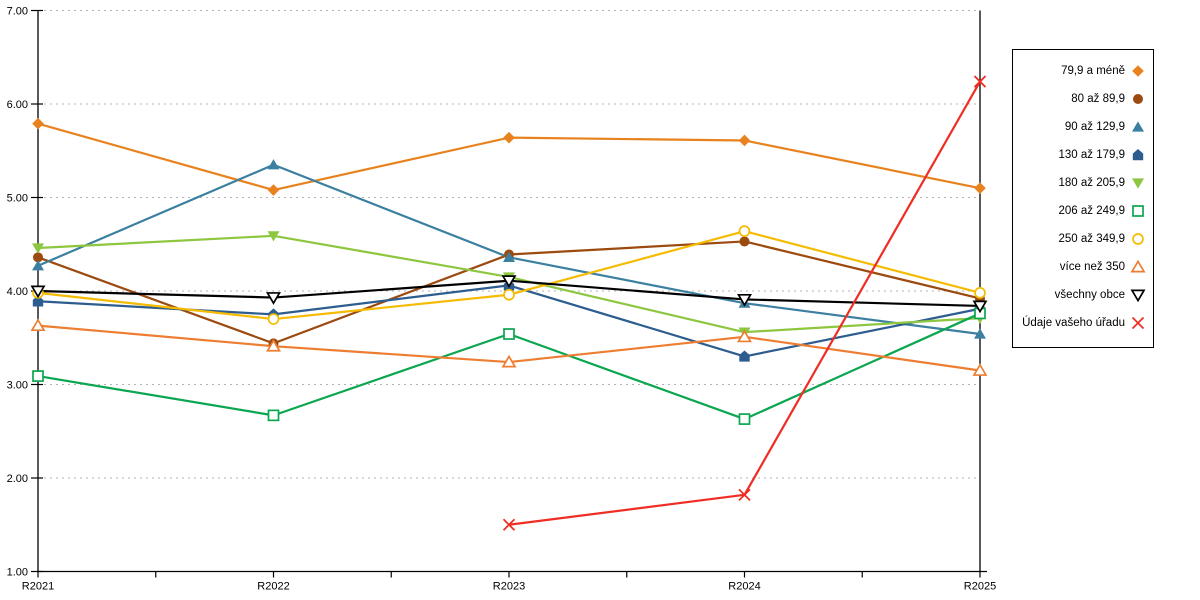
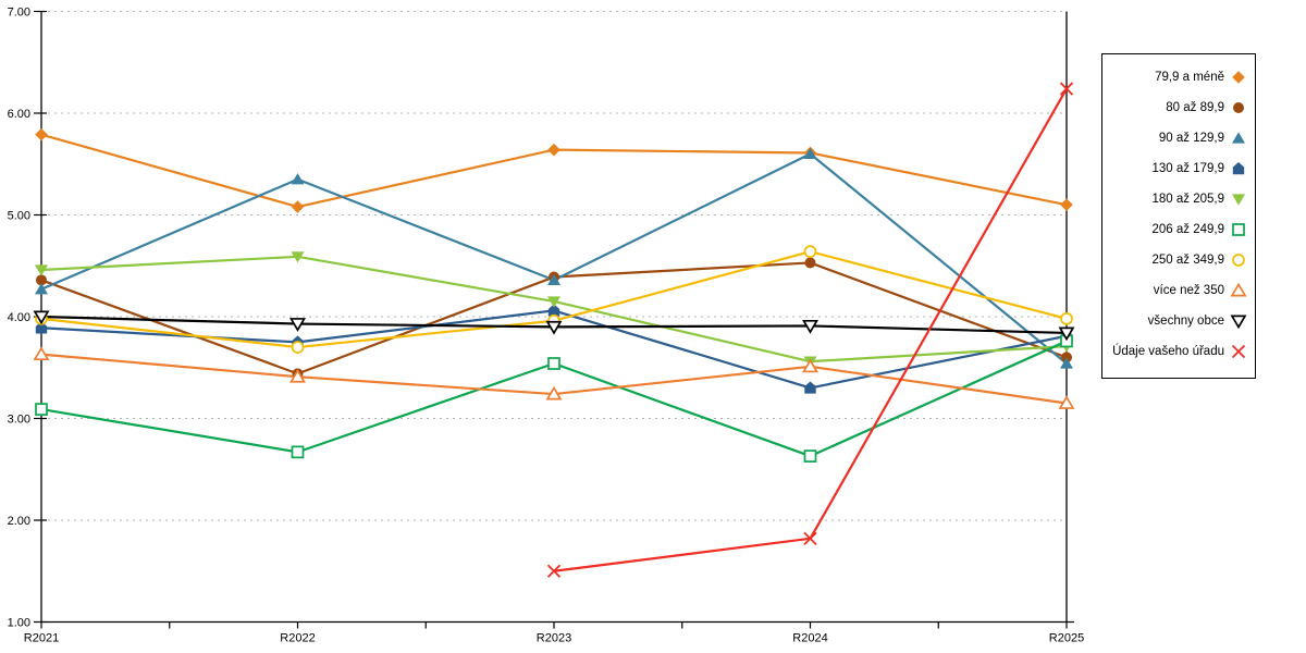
všechny obce/R2023: 4.1 -> 3.9
90 až 129,9/R2024: 3.9 -> 5.6
80 až 89,9/R2025: 3.9 -> 3.6
